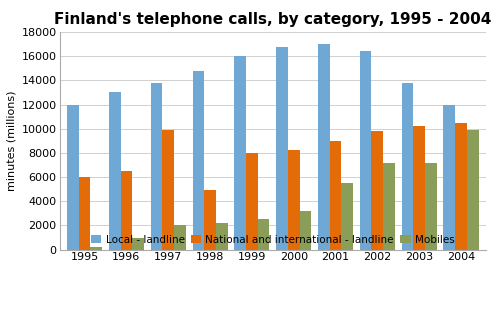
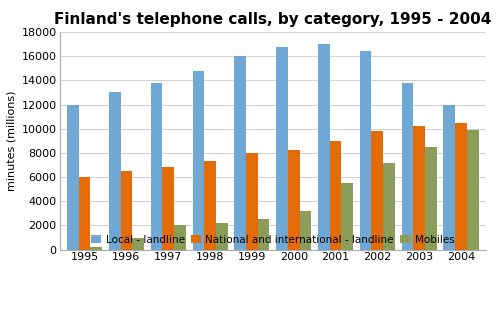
National and international - landline/1997: 9900 -> 6800
National and international - landline/1998: 4900 -> 7300
Mobiles/2003: 7200 -> 8500
